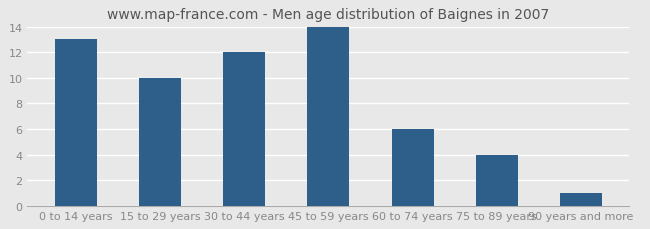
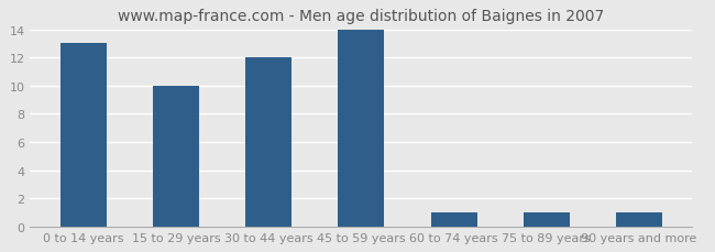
60 to 74 years: 6 -> 1
75 to 89 years: 4 -> 1
